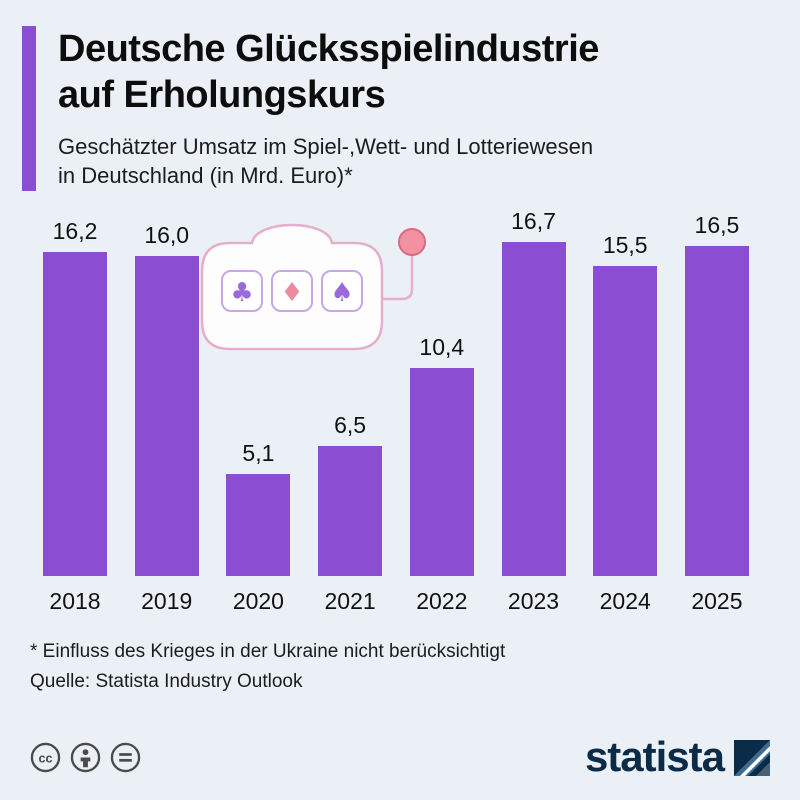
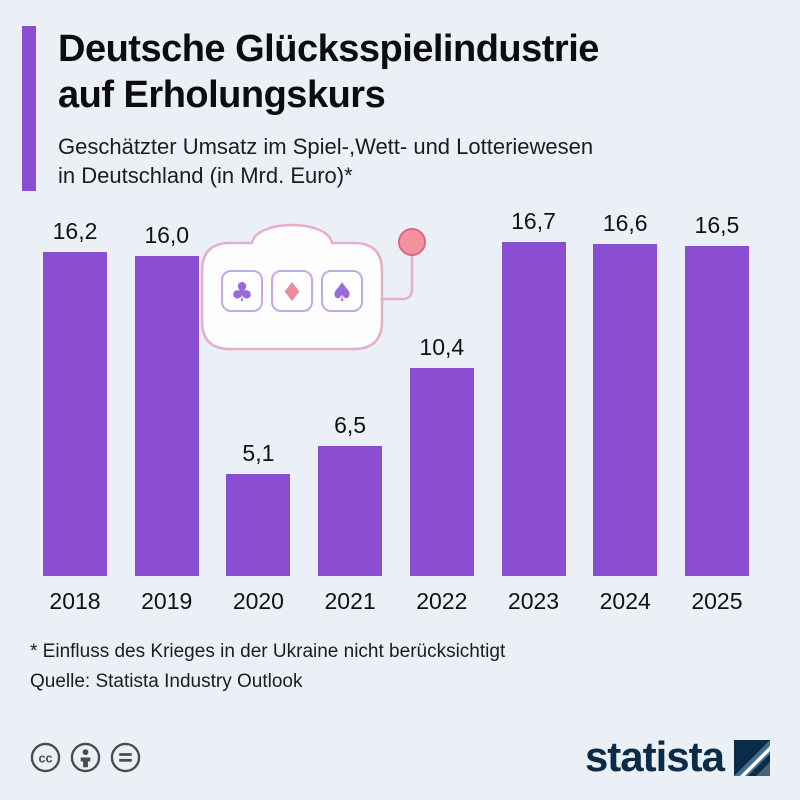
2024: 15,5 -> 16,6
